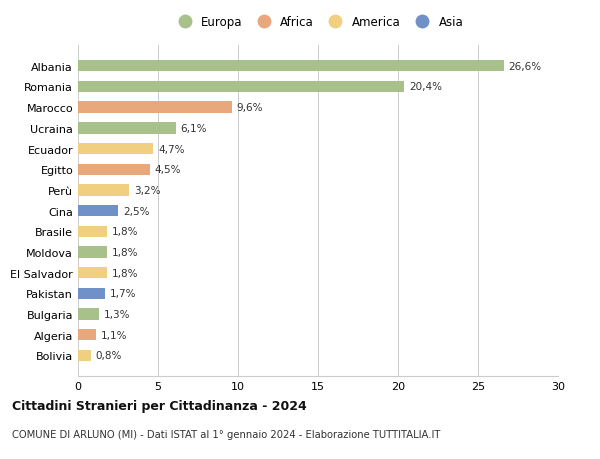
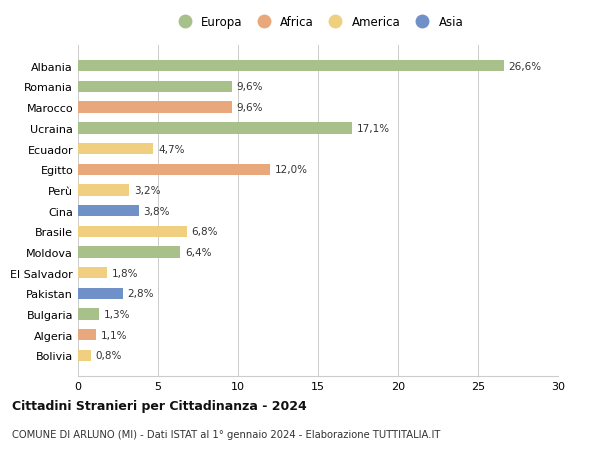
Romania: 20,4% -> 9,6%
Ucraina: 6,1% -> 17,1%
Egitto: 4,5% -> 12,0%
Cina: 2,5% -> 3,8%
Brasile: 1,8% -> 6,8%
Moldova: 1,8% -> 6,4%
Pakistan: 1,7% -> 2,8%
